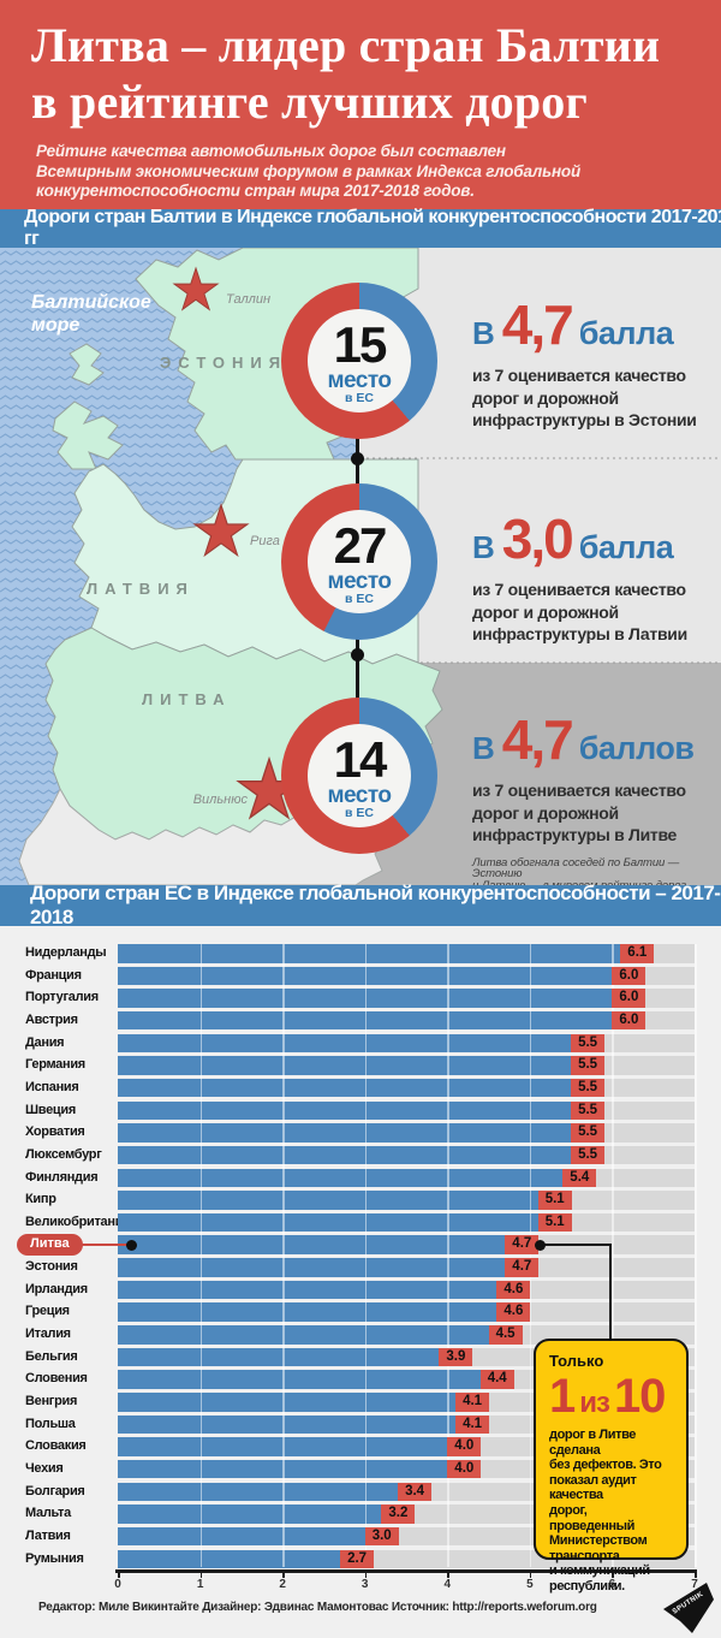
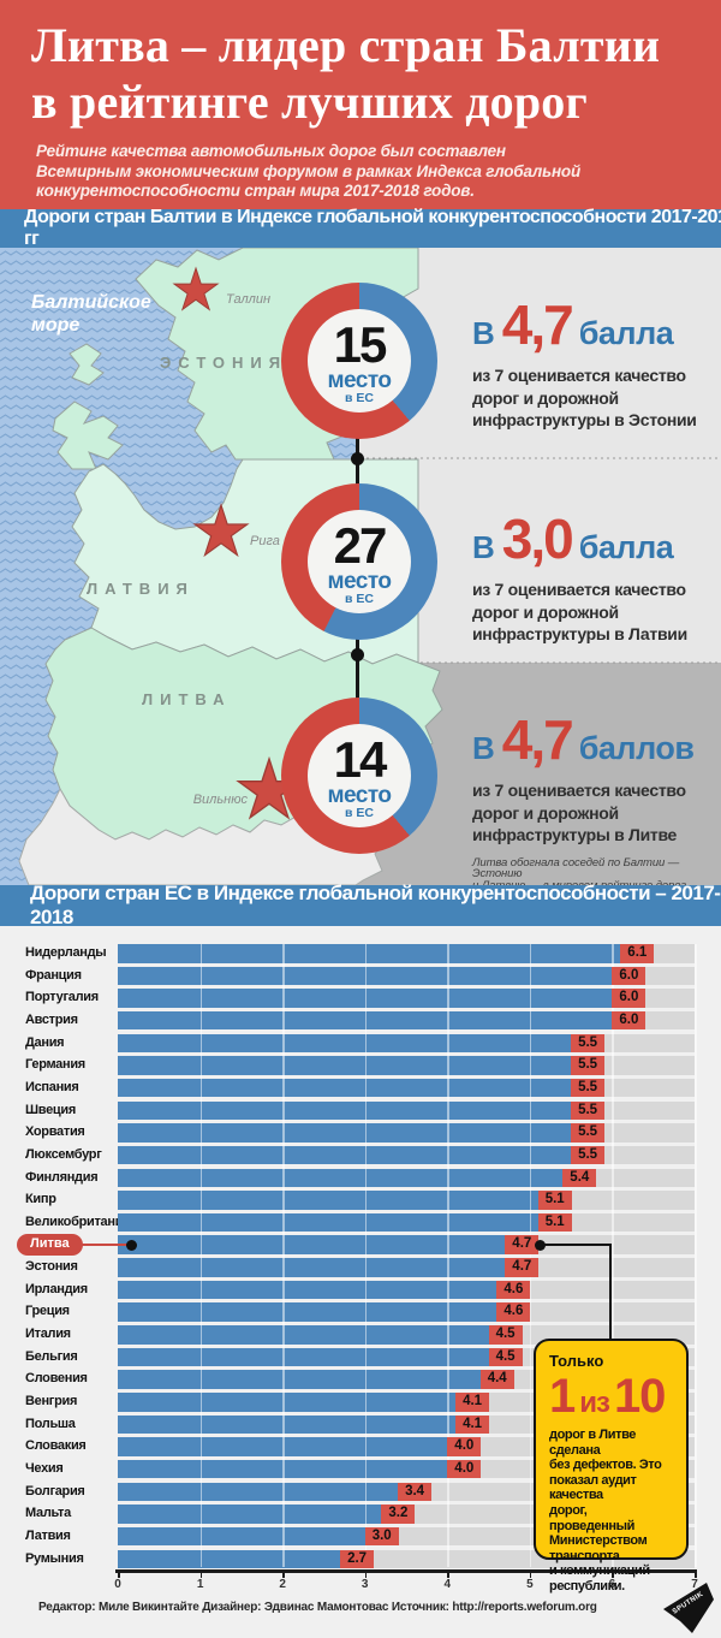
Бельгия: 3.9 -> 4.5
